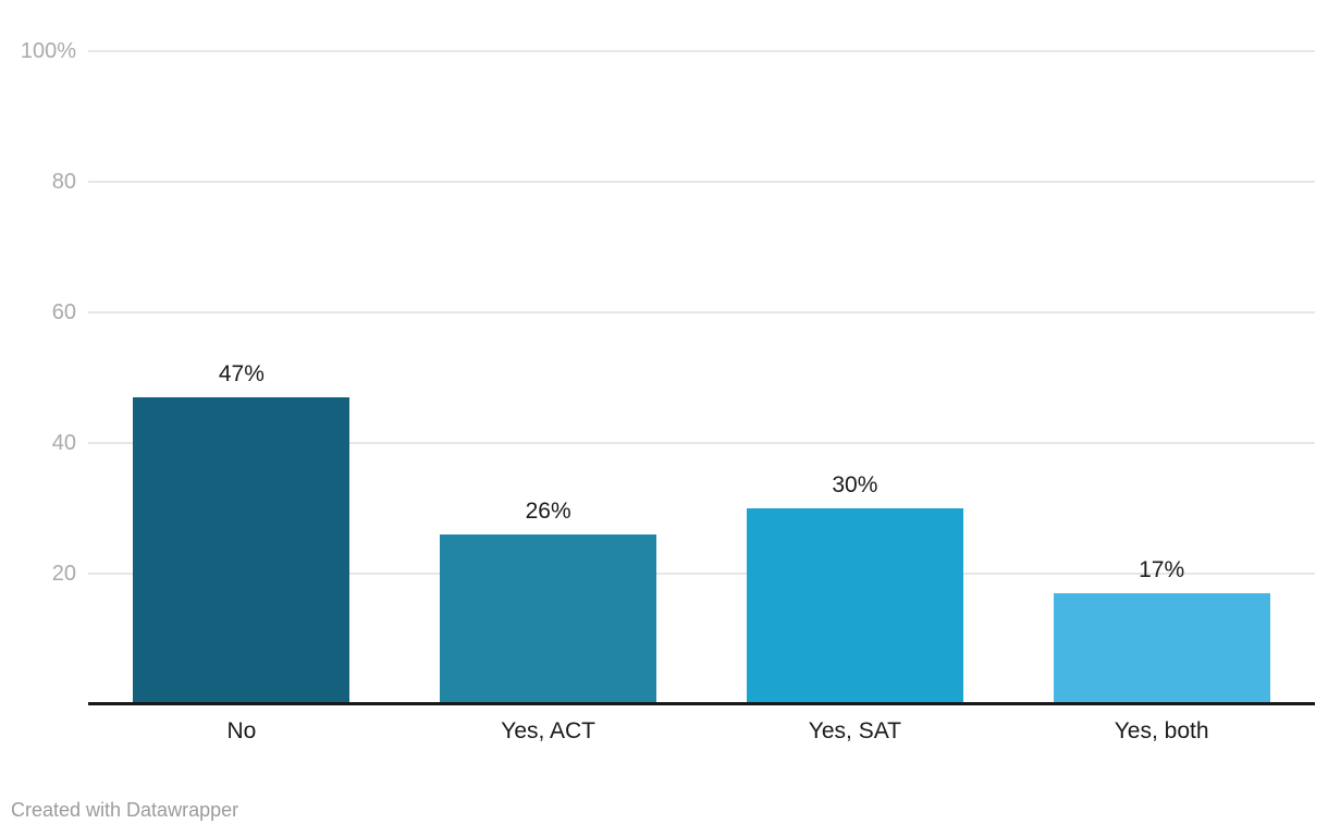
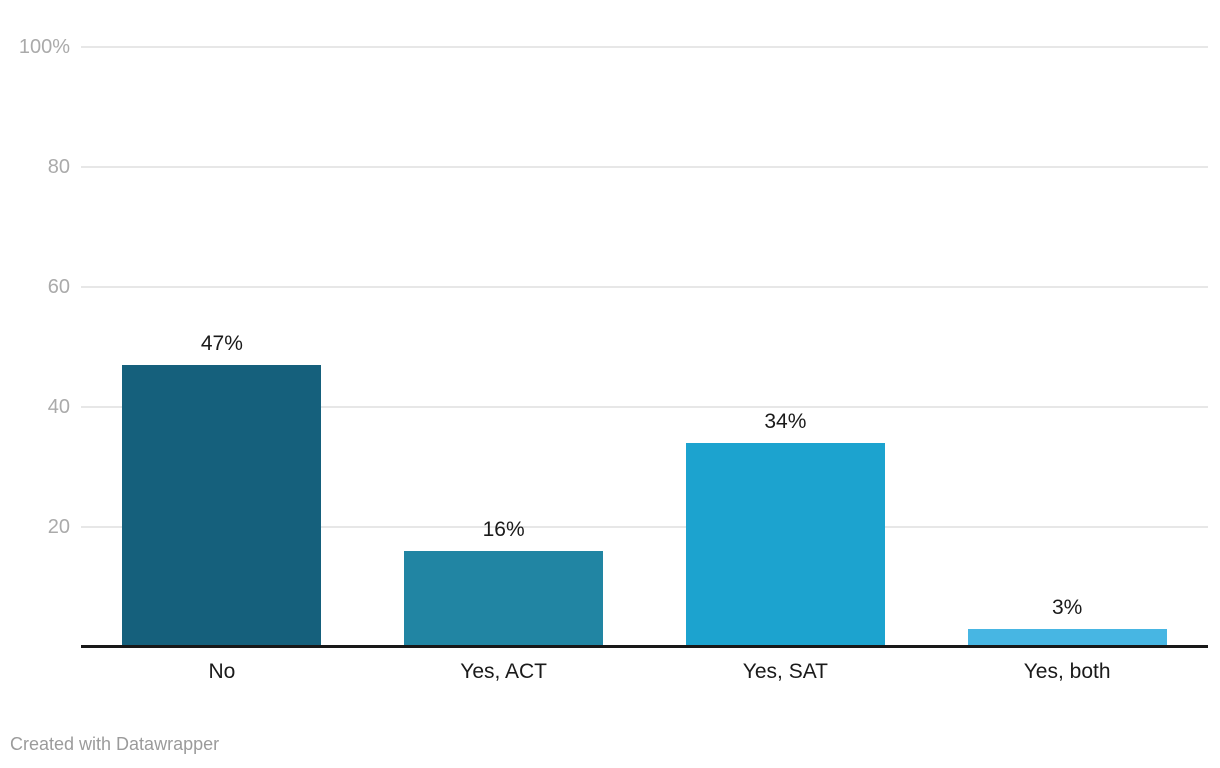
Yes, ACT: 26% -> 16%
Yes, SAT: 30% -> 34%
Yes, both: 17% -> 3%
